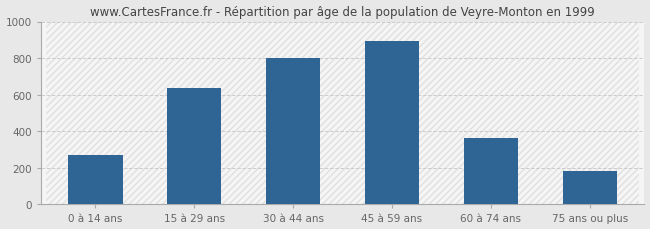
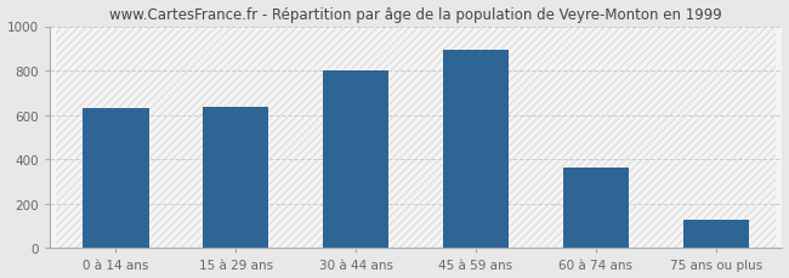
0 à 14 ans: 270 -> 630
75 ans ou plus: 180 -> 130
